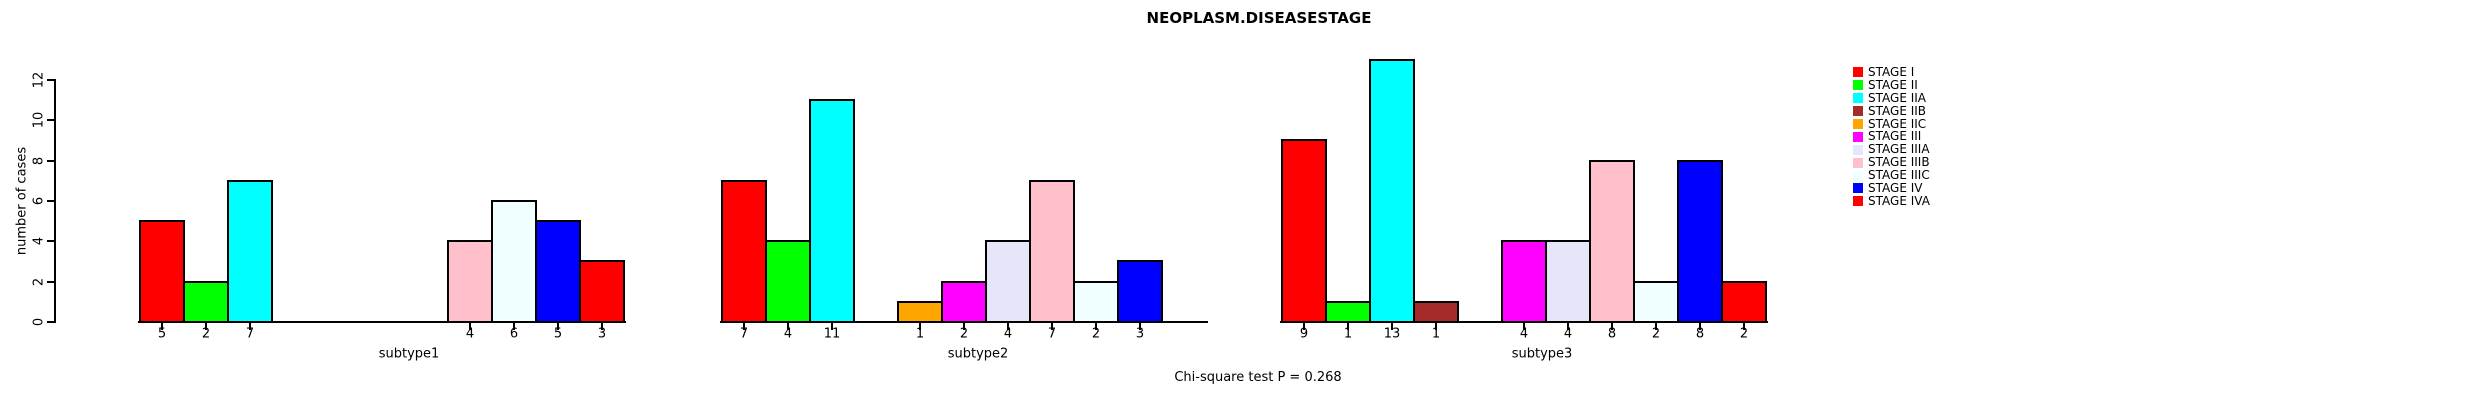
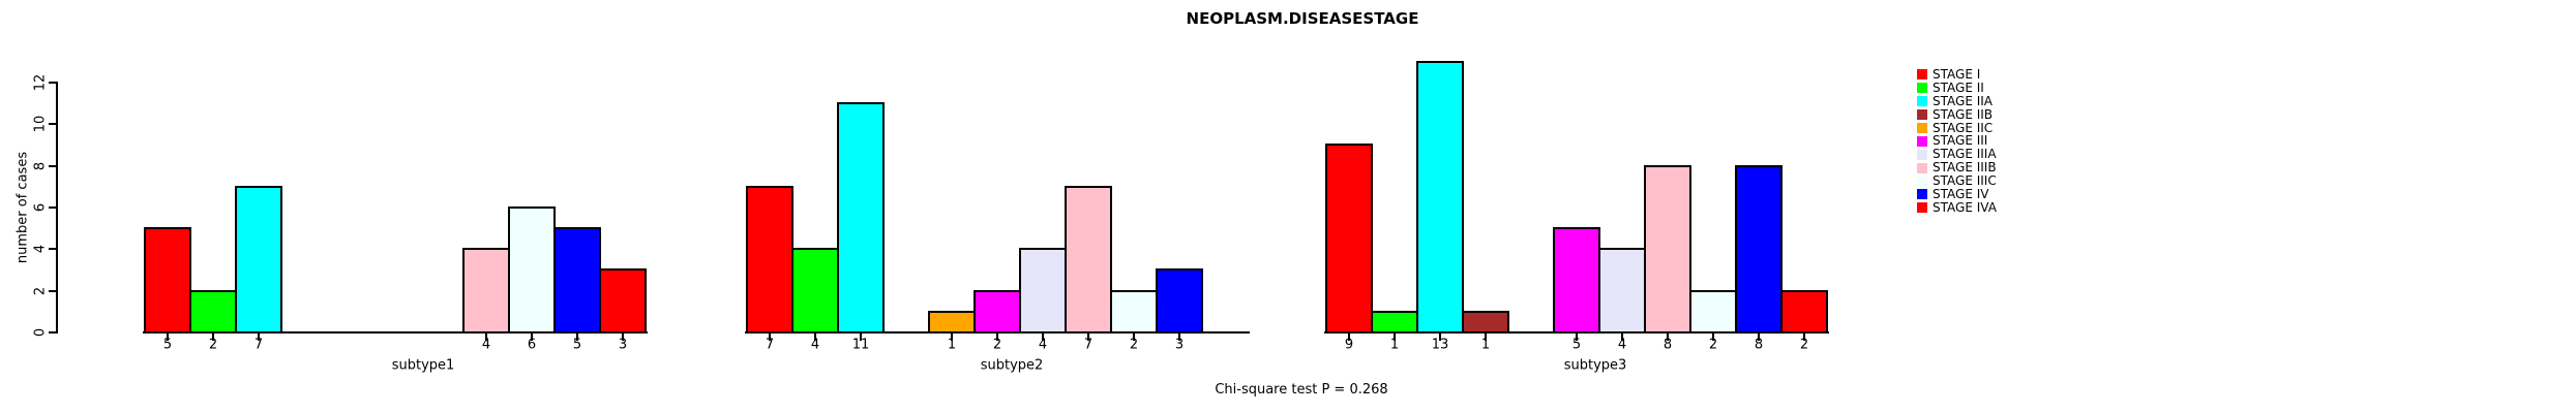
STAGE III/subtype3: 4 -> 5
